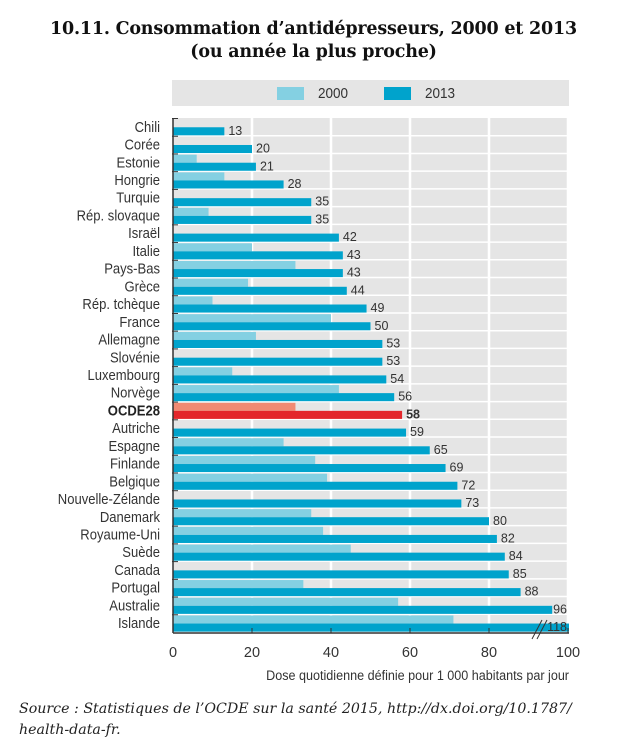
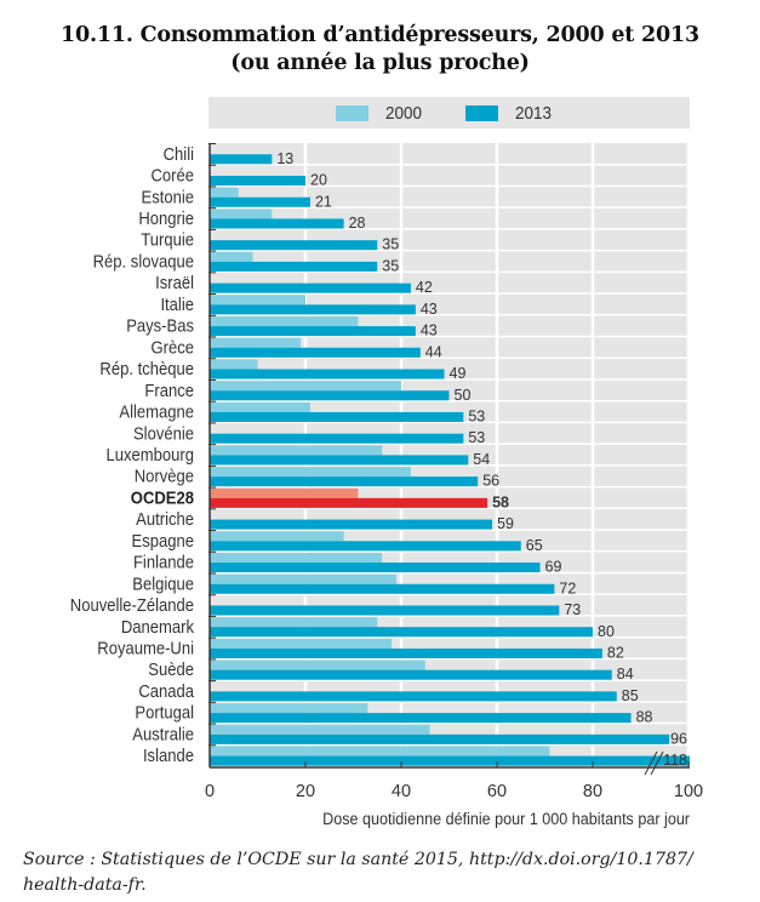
2000/Luxembourg: 15 -> 36
2000/Australie: 57 -> 46
